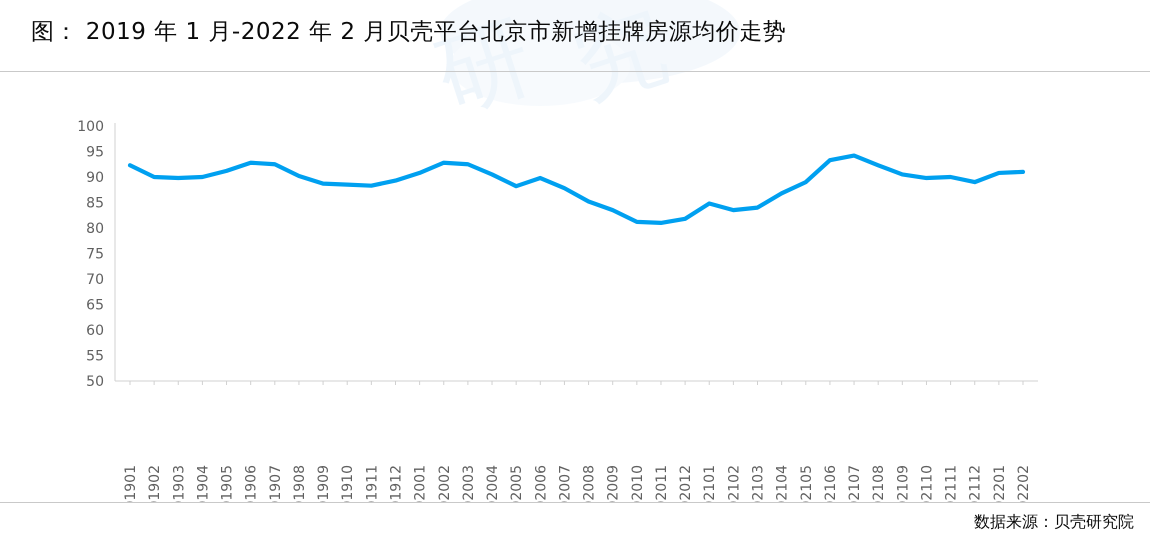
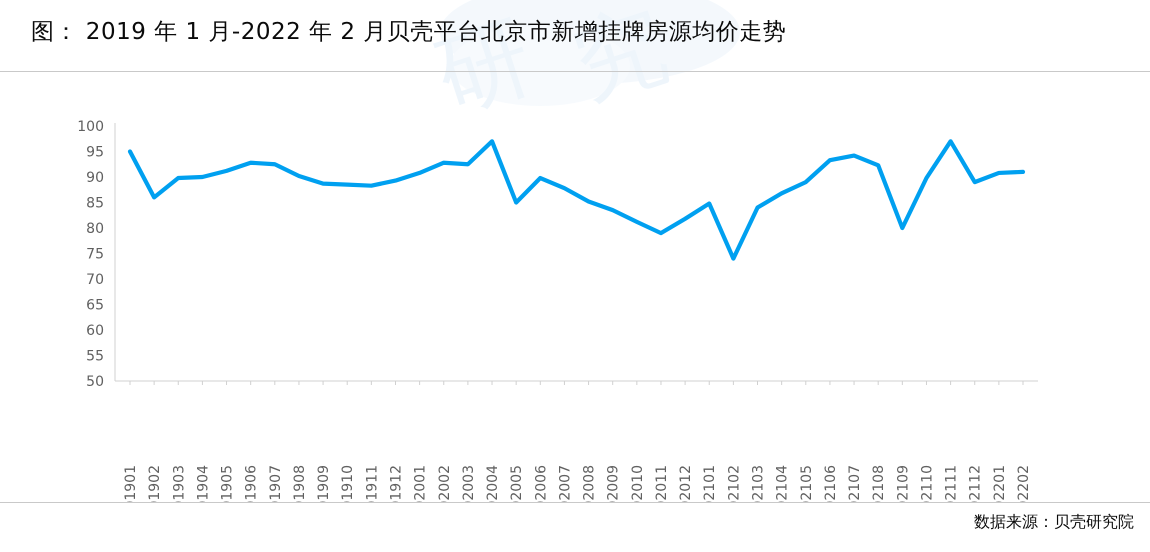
201901: 92 -> 95
201902: 90 -> 86
202004: 90 -> 97
202005: 88 -> 85
202011: 81 -> 79
202102: 84 -> 74
202109: 90 -> 80
202111: 90 -> 97
